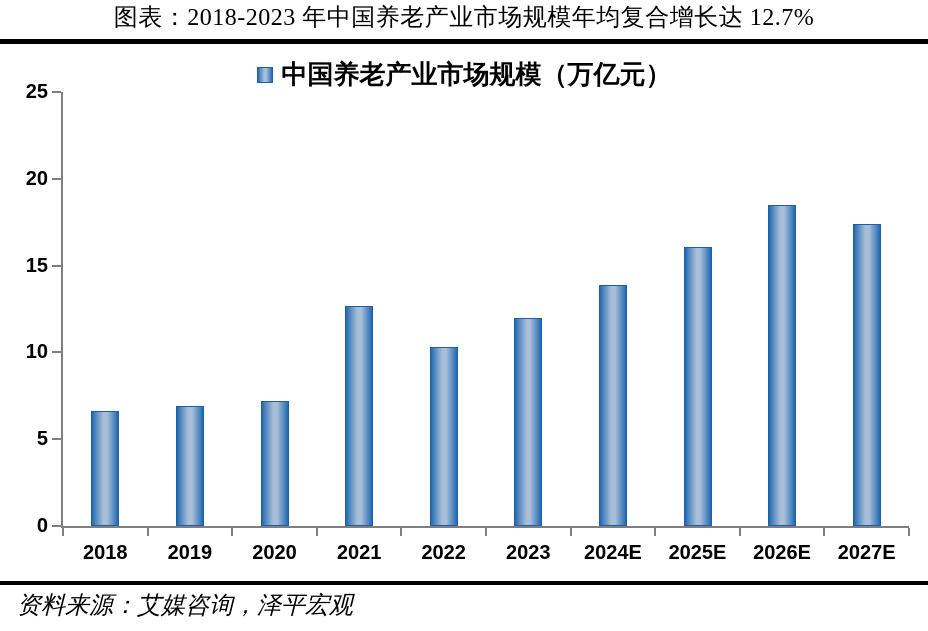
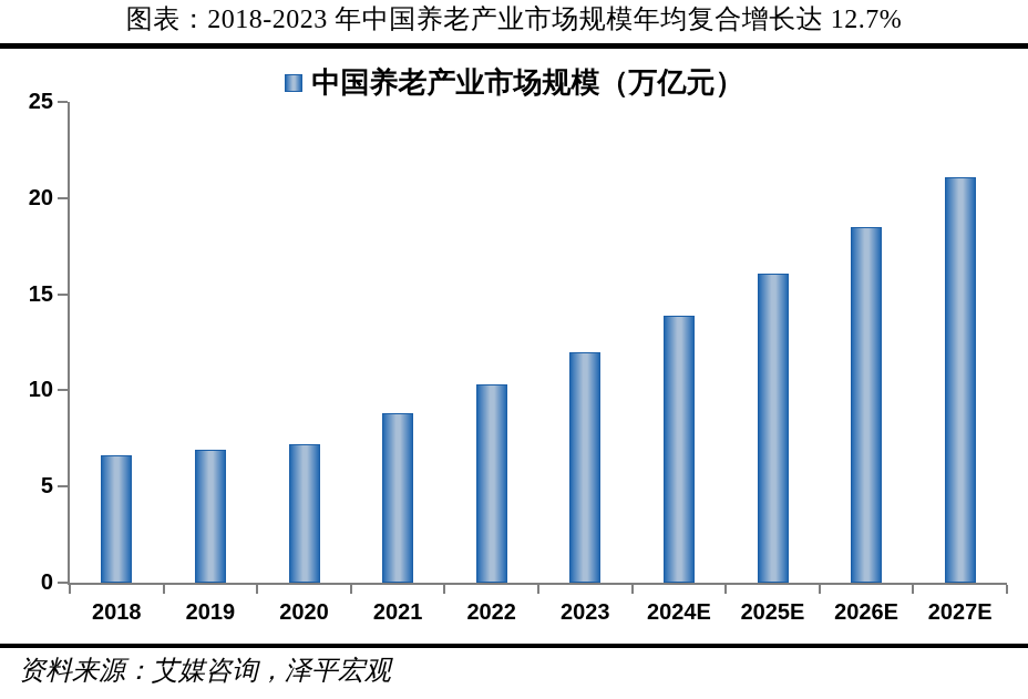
2021: 12.7 -> 8.8
2027E: 17.4 -> 21.1
